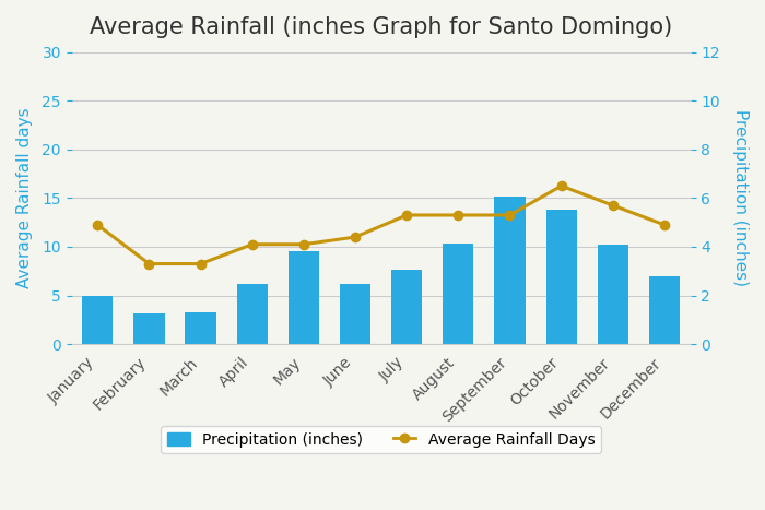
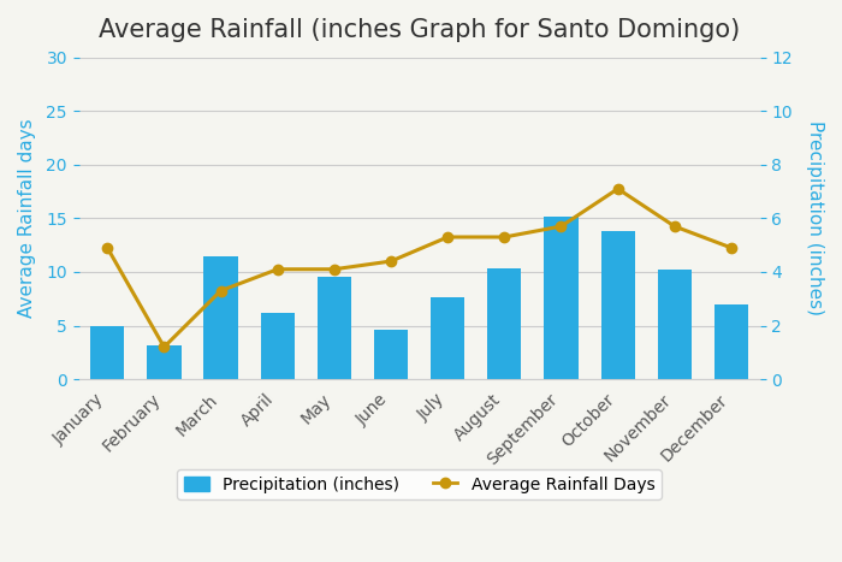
Average Rainfall Days/February: 3.3 -> 1.2
Precipitation (inches)/March: 3.3 -> 11.4
Precipitation (inches)/June: 6.2 -> 4.6
Average Rainfall Days/September: 5.3 -> 5.7
Average Rainfall Days/October: 6.5 -> 7.1
